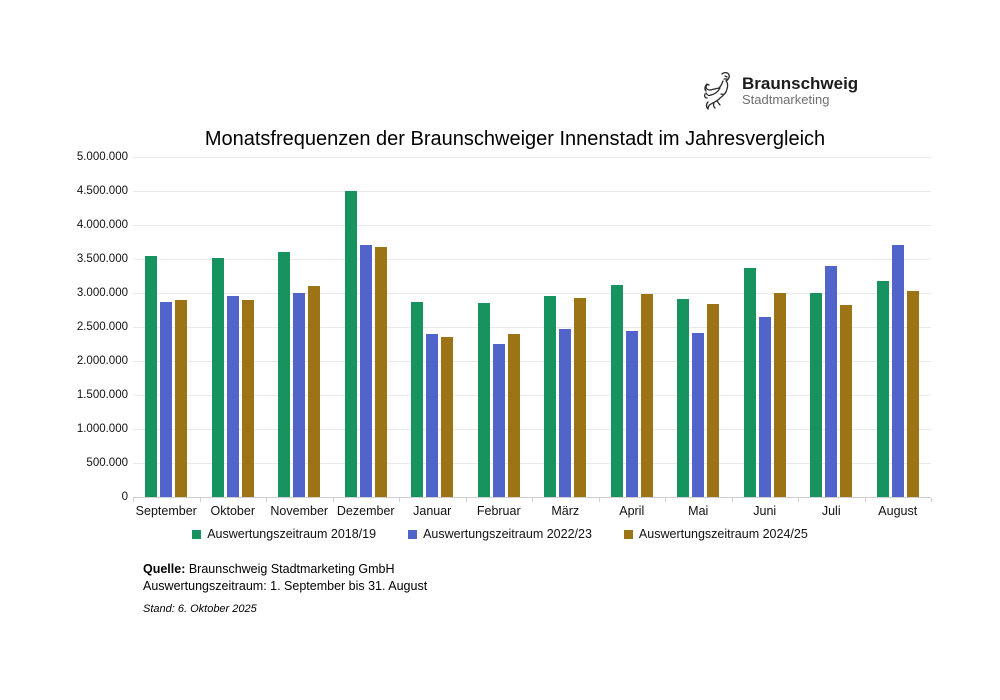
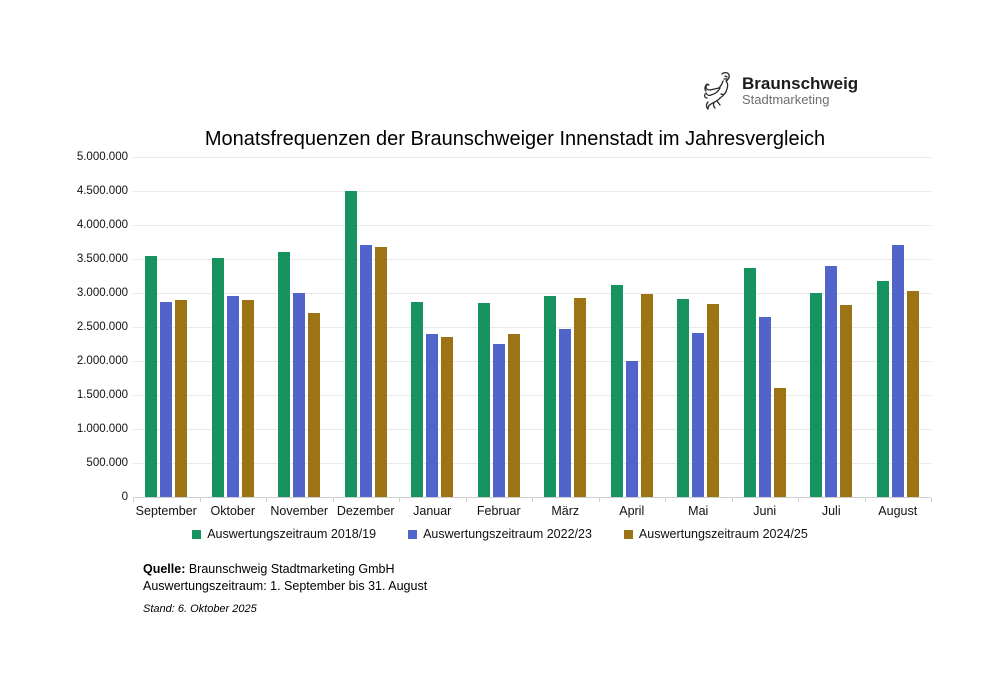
Auswertungszeitraum 2024/25/November: 3100000 -> 2700000
Auswertungszeitraum 2022/23/April: 2400000 -> 2000000
Auswertungszeitraum 2024/25/Juni: 3000000 -> 1600000
